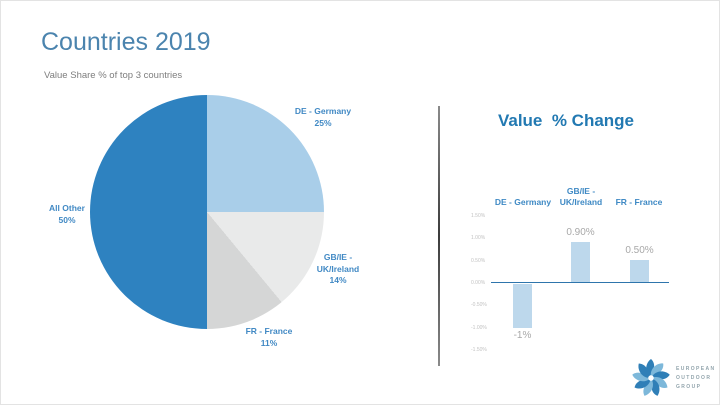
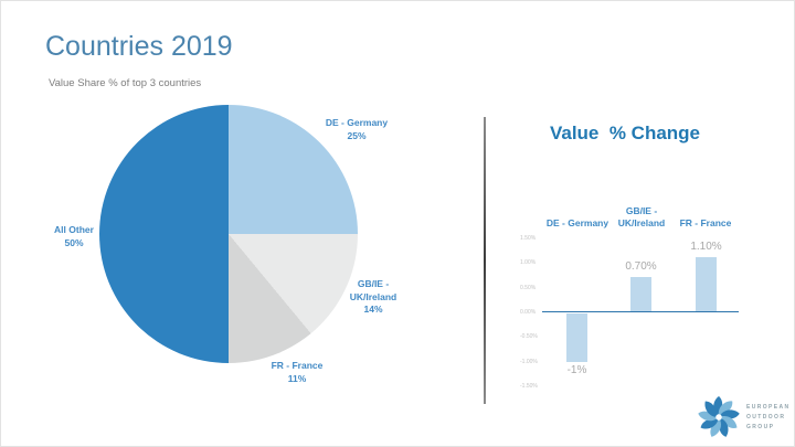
Value % Change/GB/IE - UK/Ireland: 0.90% -> 0.70%
Value % Change/FR - France: 0.50% -> 1.10%
